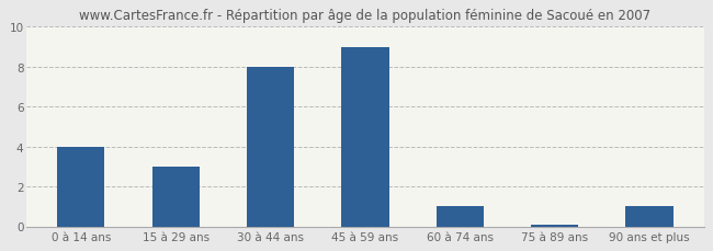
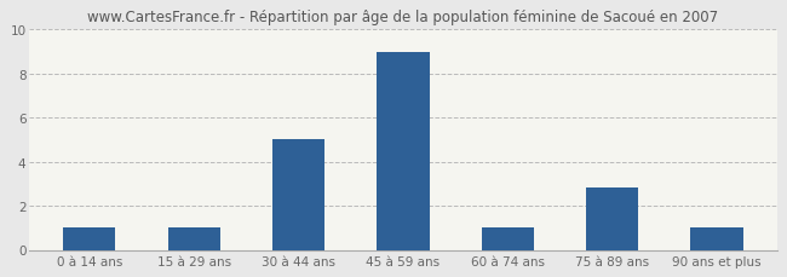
0 à 14 ans: 4.0 -> 1.0
15 à 29 ans: 3.0 -> 1.0
30 à 44 ans: 8.0 -> 5.0
75 à 89 ans: 0.1 -> 2.8
